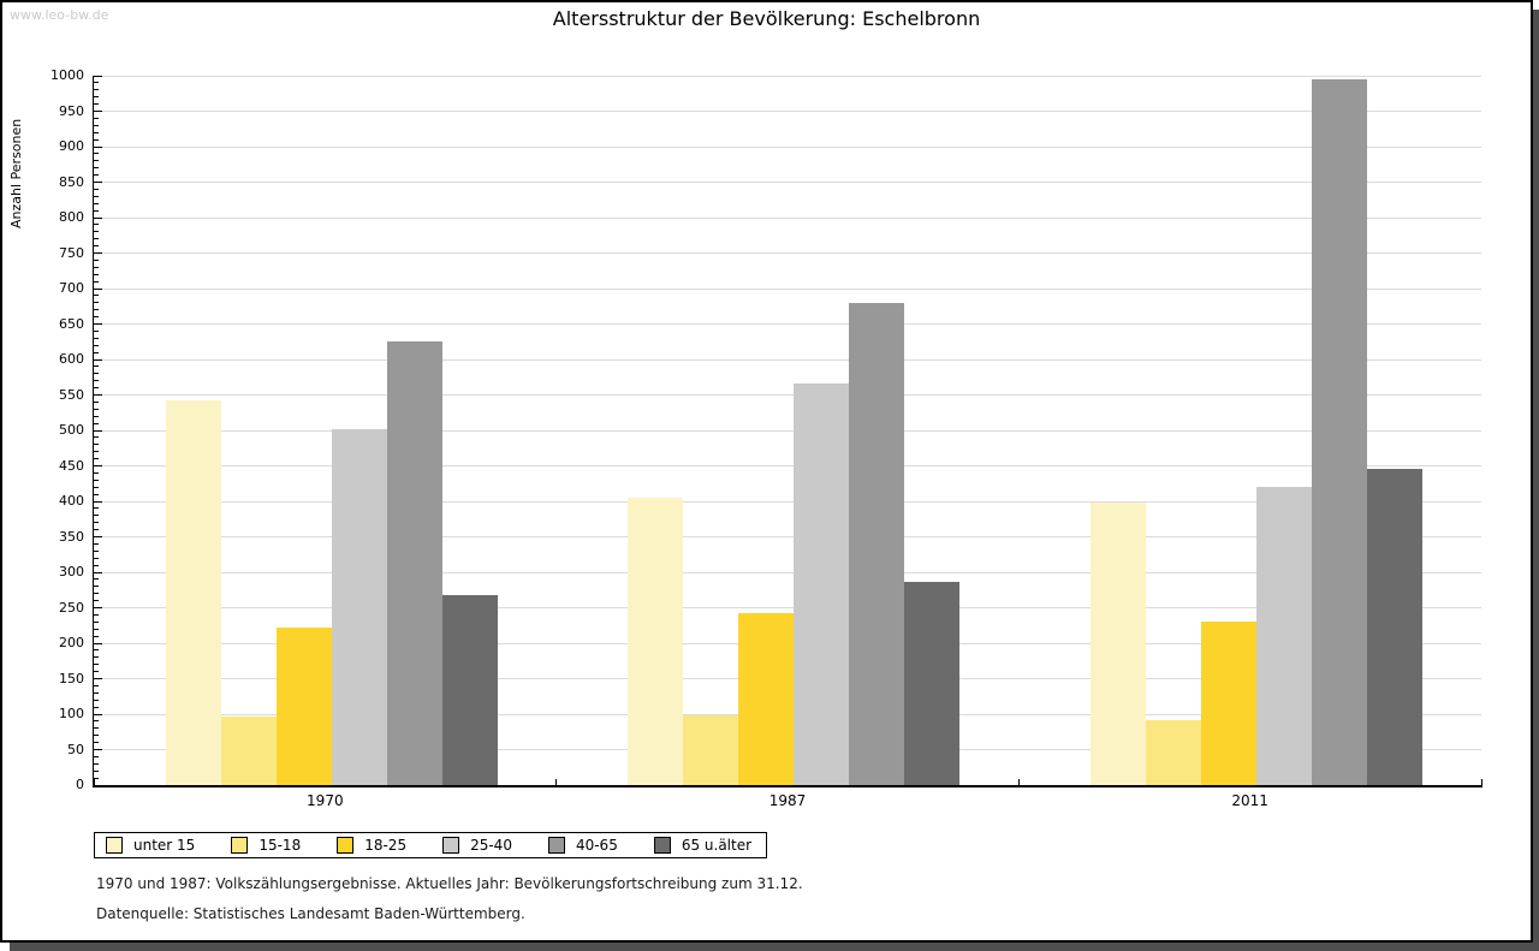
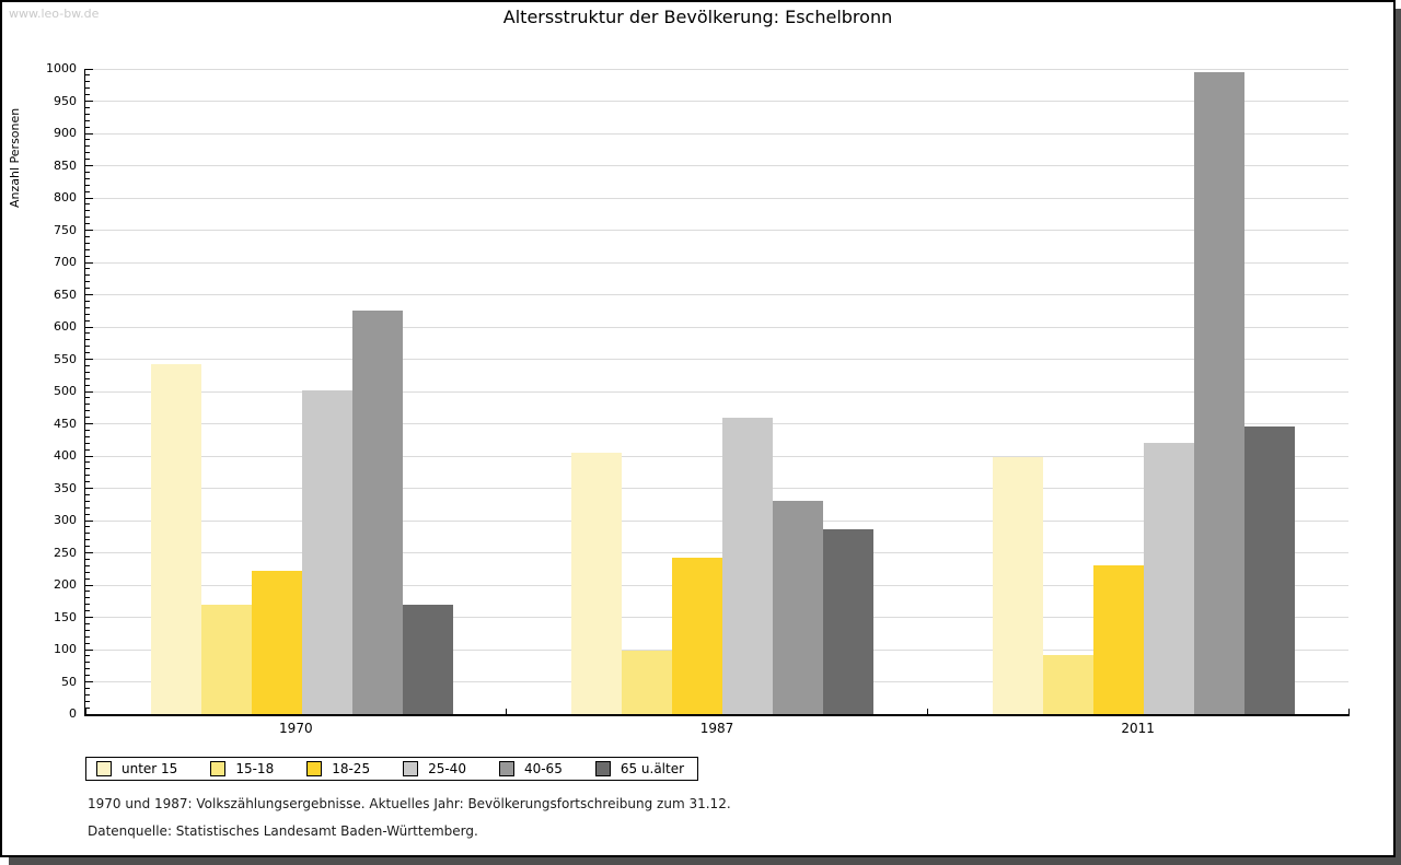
15-18/1970: 100 -> 170
65 u.älter/1970: 270 -> 170
25-40/1987: 570 -> 460
40-65/1987: 680 -> 330
